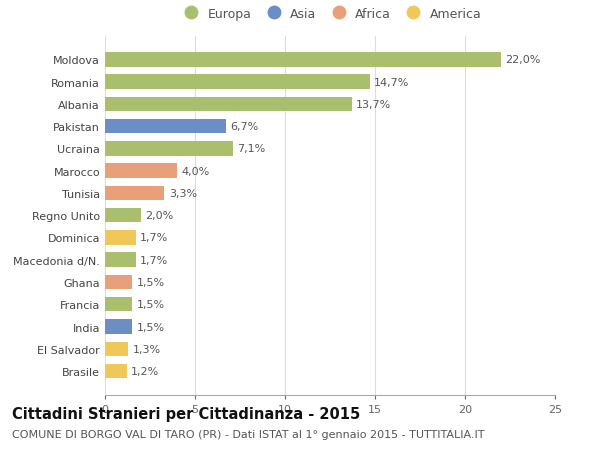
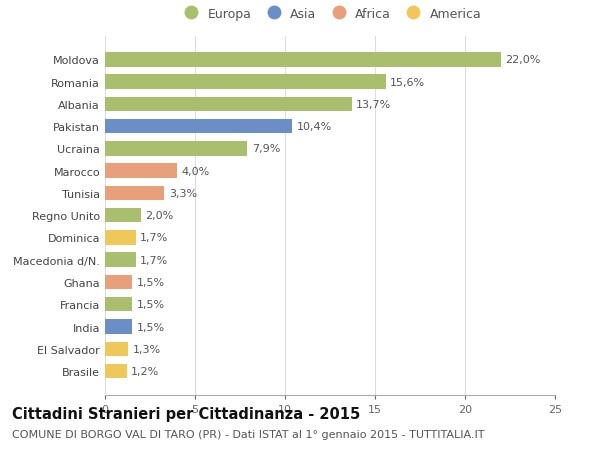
Romania: 14,7% -> 15,6%
Pakistan: 6,7% -> 10,4%
Ucraina: 7,1% -> 7,9%
